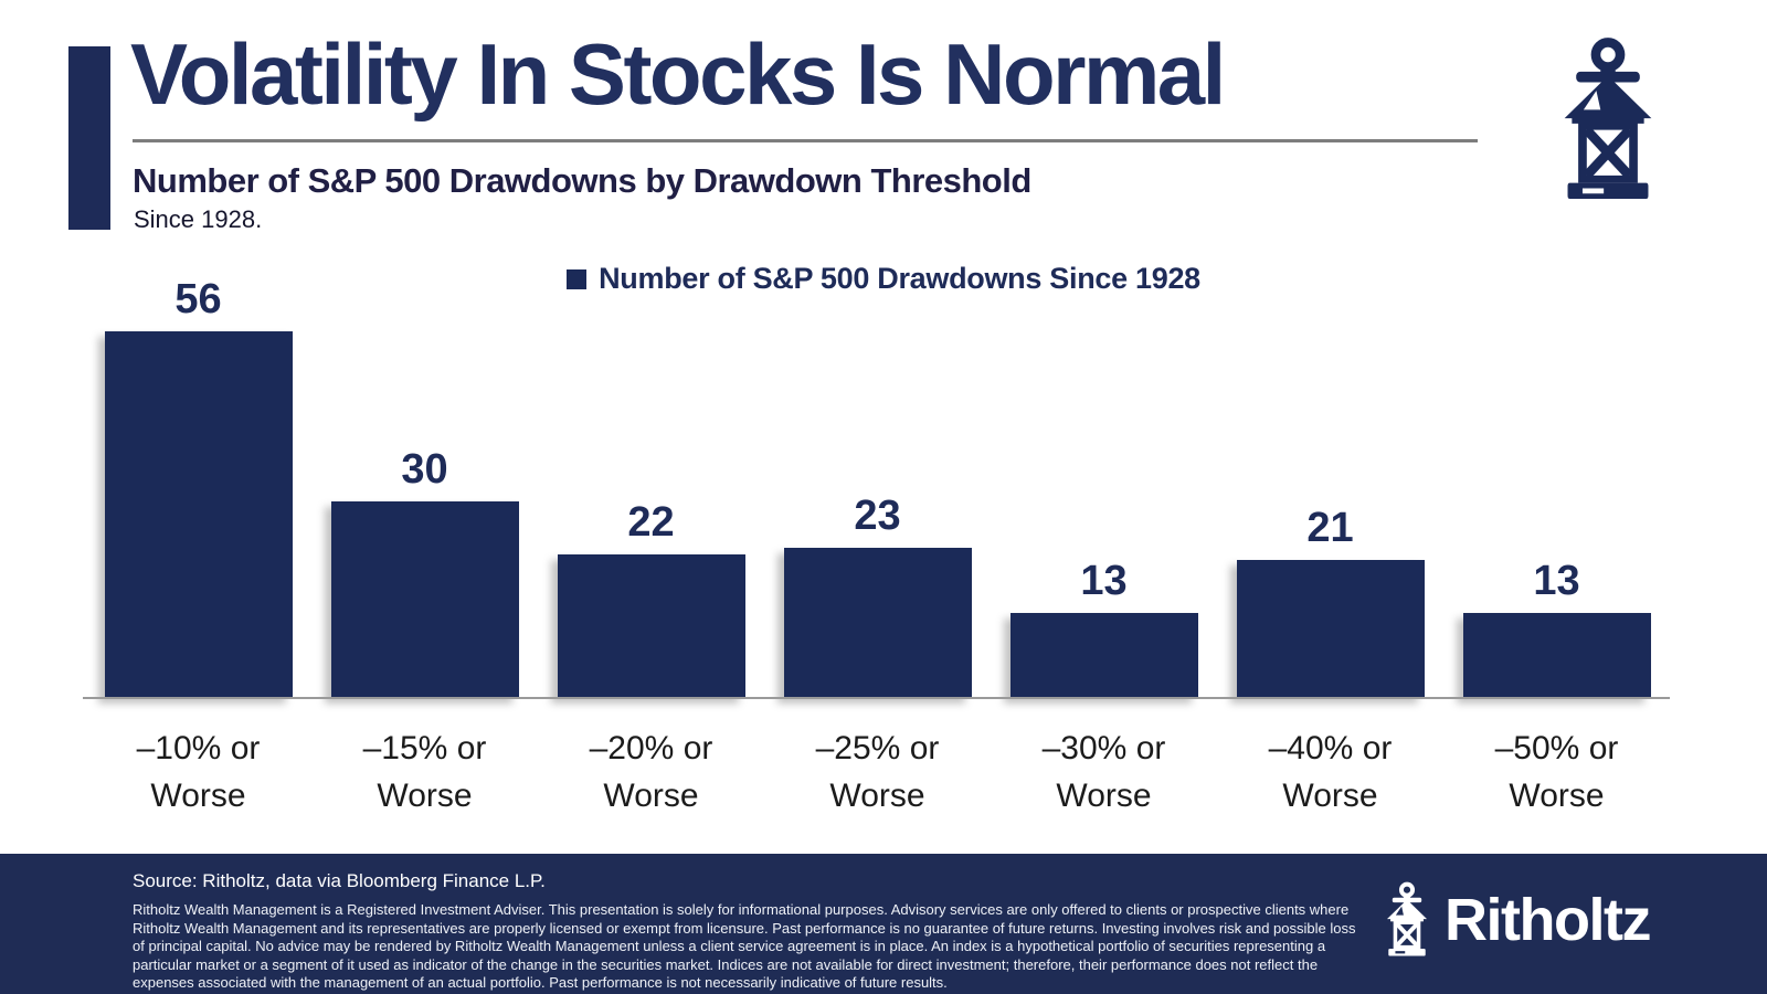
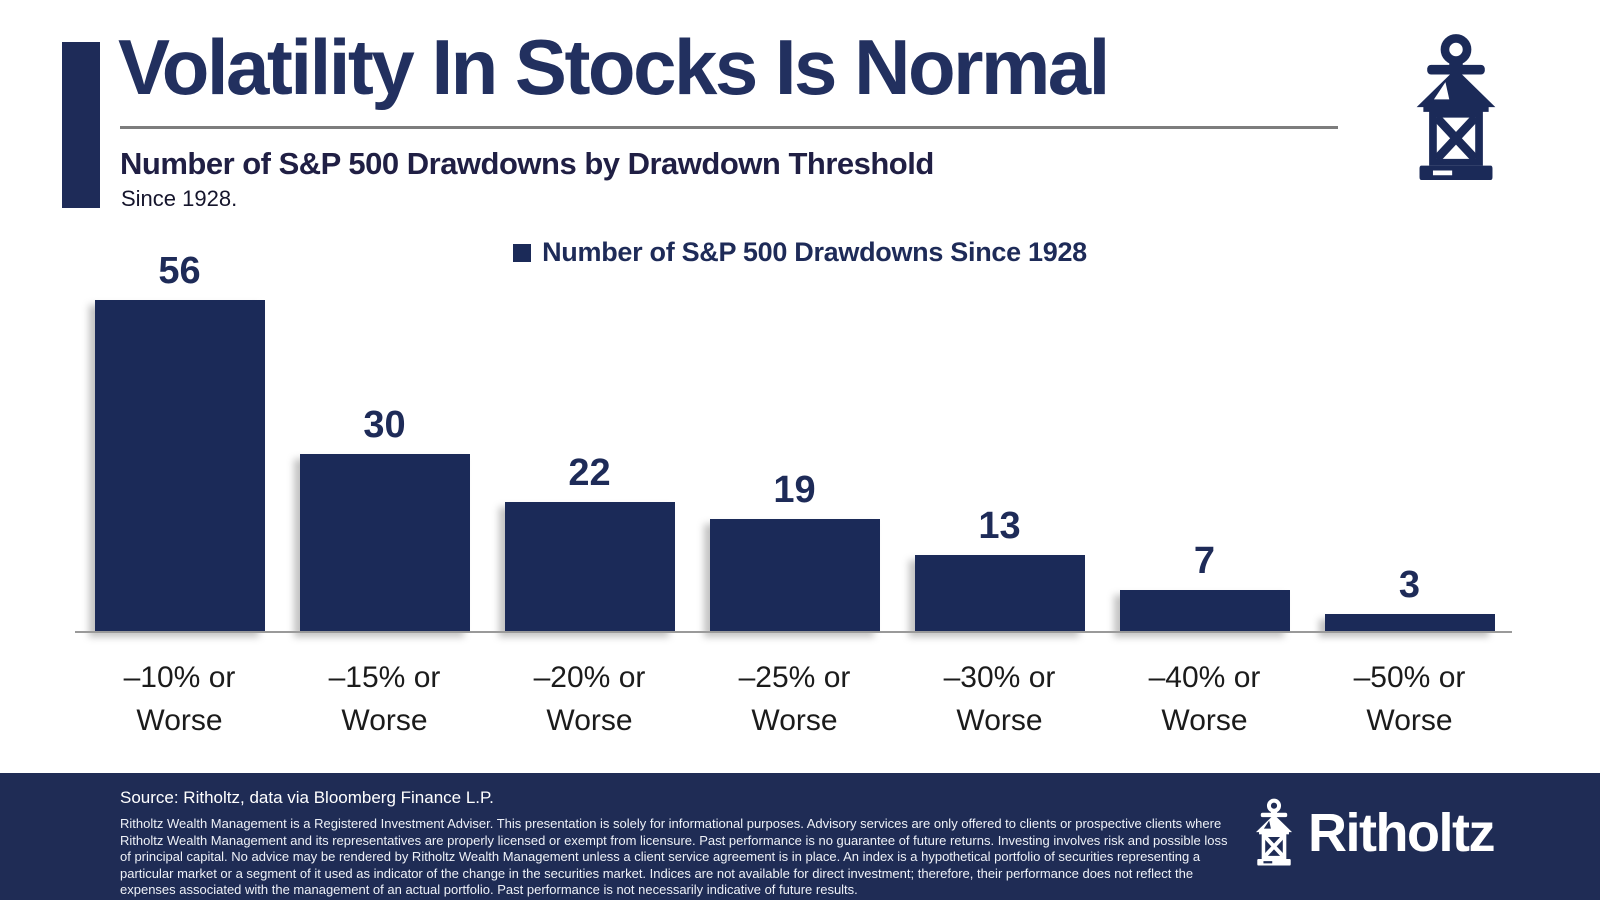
–25% or Worse: 23 -> 19
–40% or Worse: 21 -> 7
–50% or Worse: 13 -> 3
